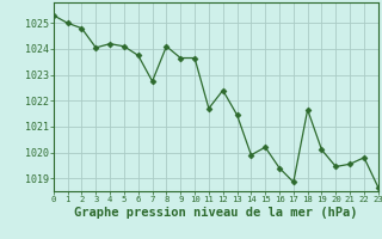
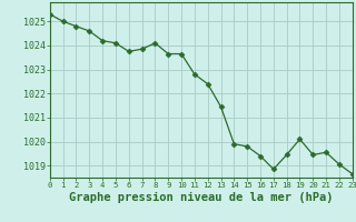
3: 1024.05 -> 1024.60
7: 1022.75 -> 1023.85
11: 1021.70 -> 1022.80
15: 1020.20 -> 1019.80
18: 1021.65 -> 1019.45
22: 1019.80 -> 1019.05
